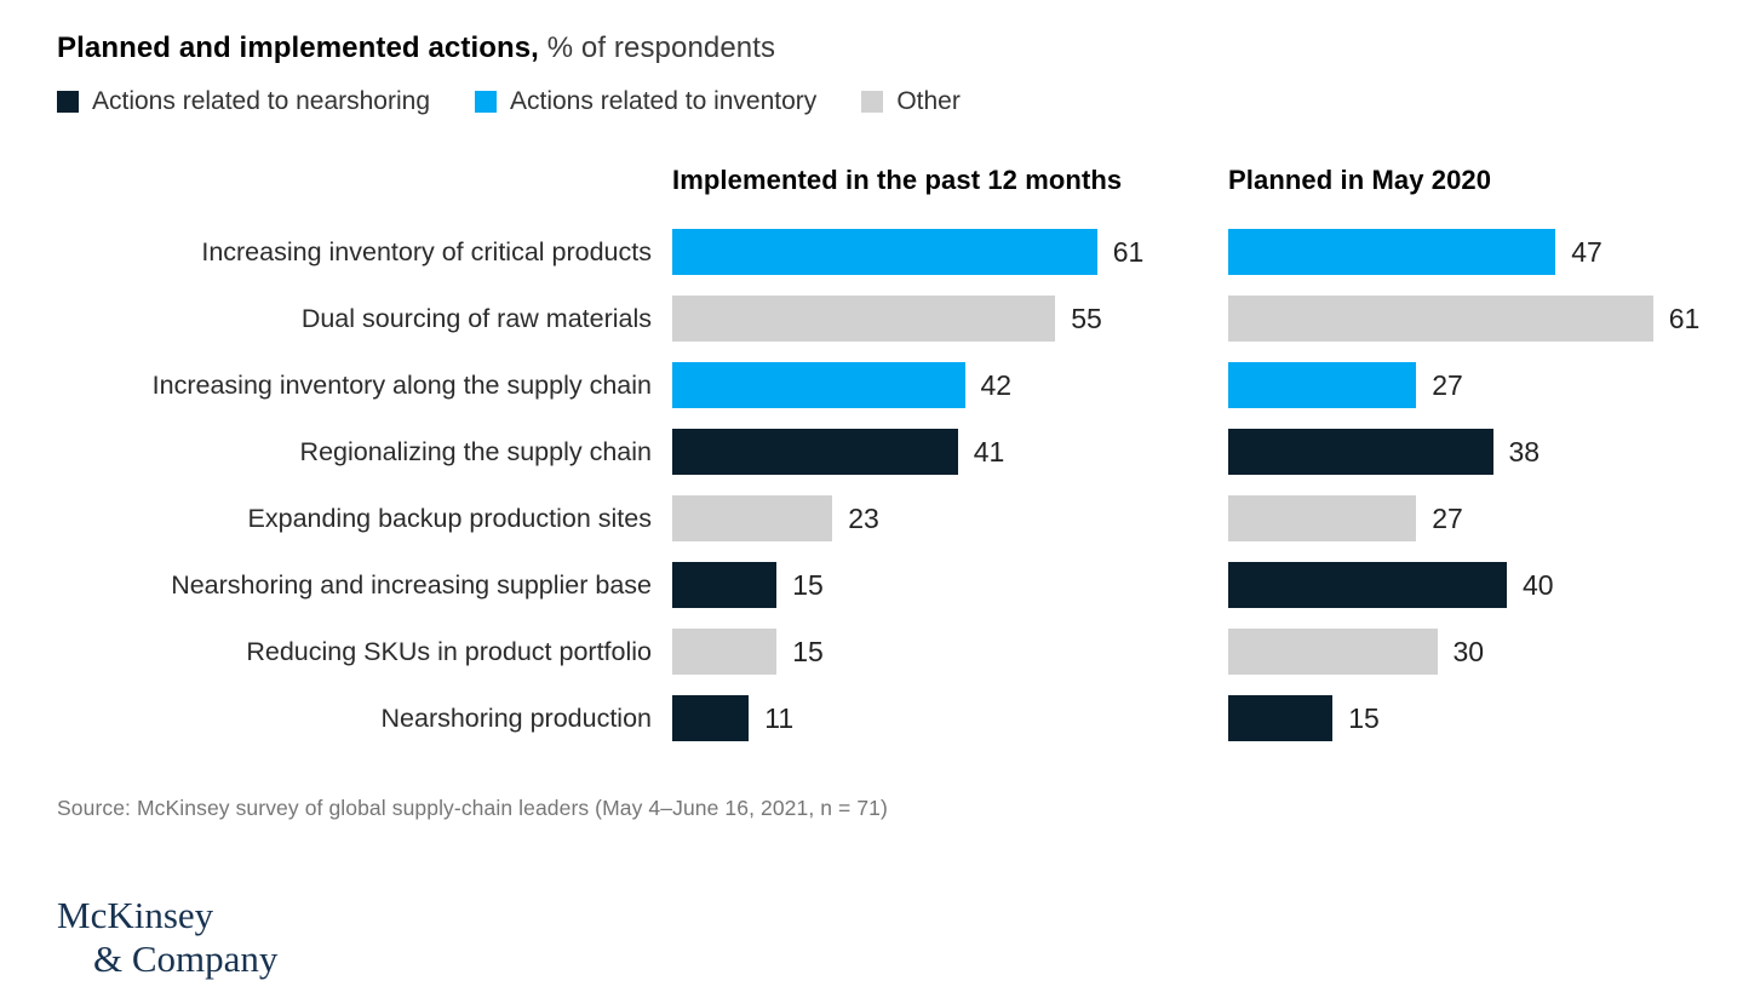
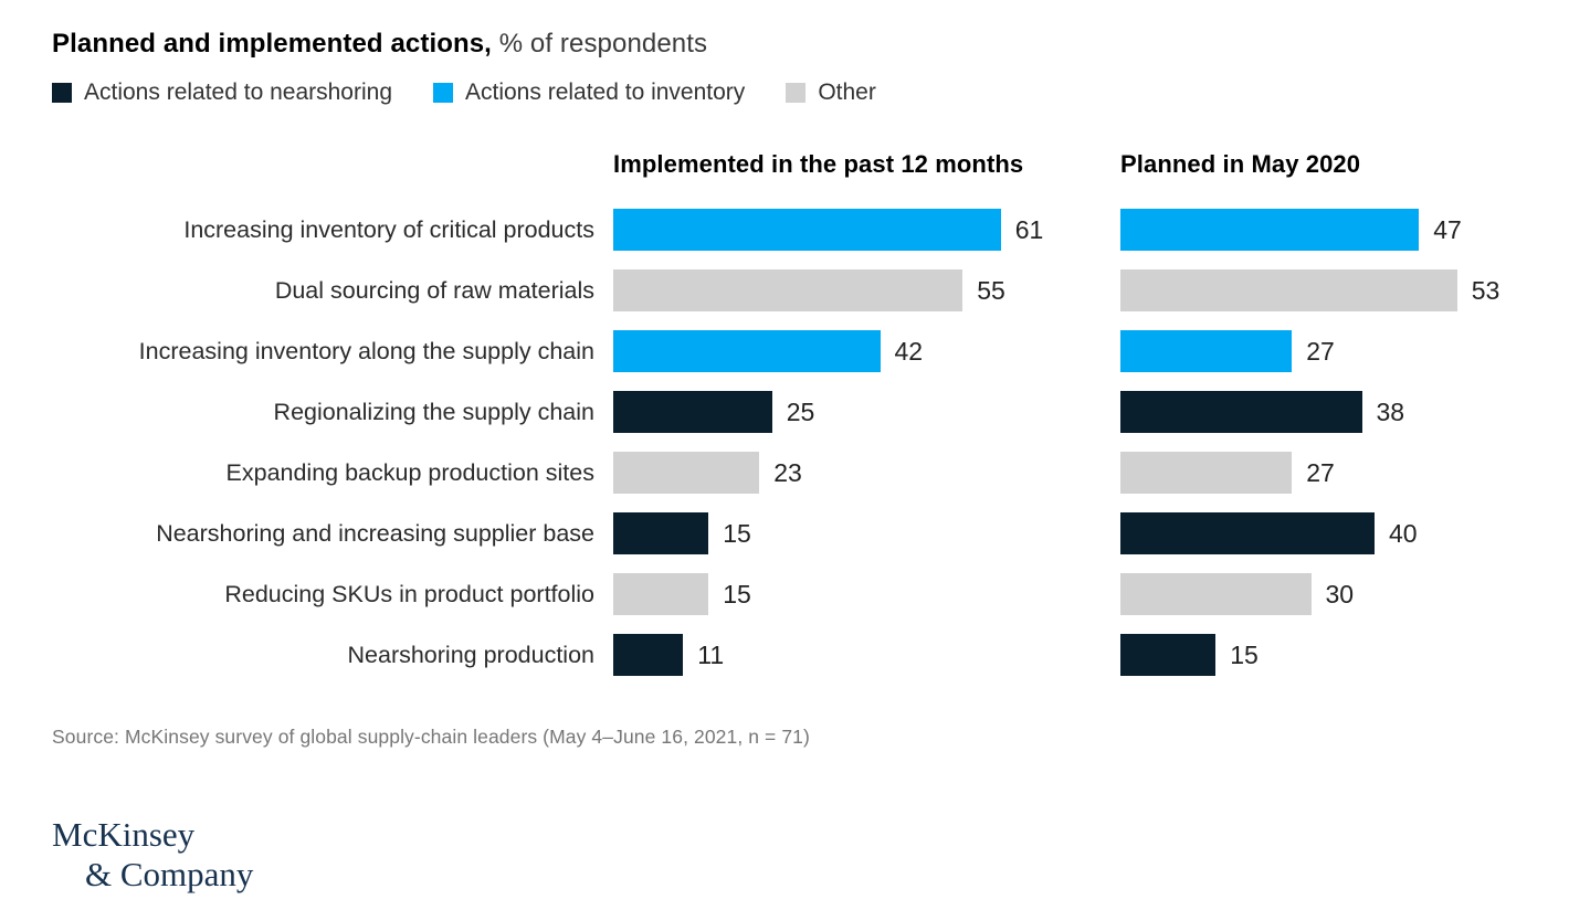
Planned in May 2020/Dual sourcing of raw materials: 61 -> 53
Implemented in the past 12 months/Regionalizing the supply chain: 41 -> 25
